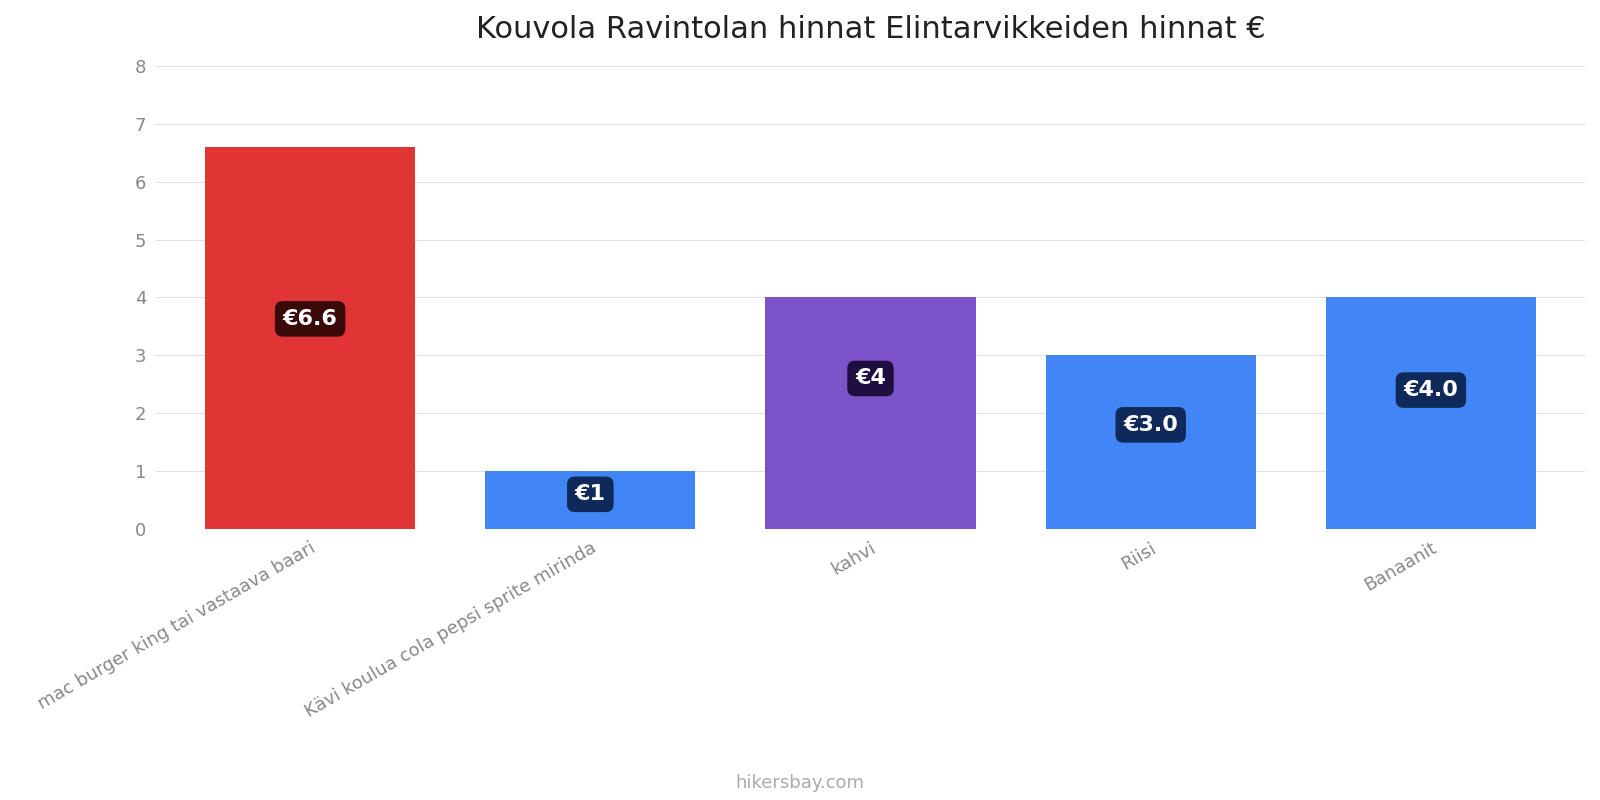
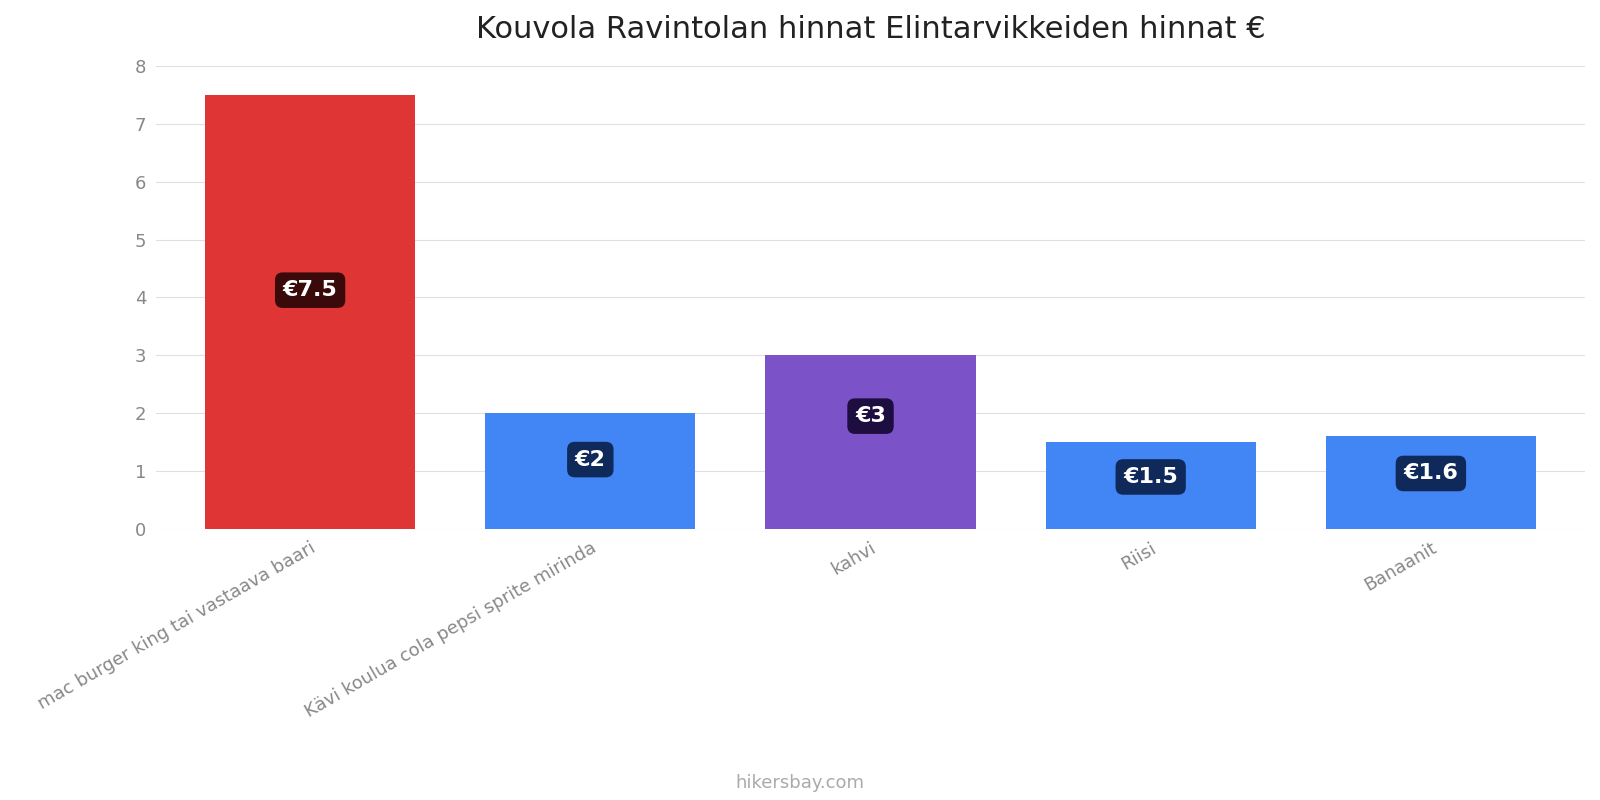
mac burger king tai vastaava baari: €6.6 -> €7.5
Kävi koulua cola pepsi sprite mirinda: €1 -> €2
kahvi: €4 -> €3
Riisi: €3.0 -> €1.5
Banaanit: €4.0 -> €1.6
